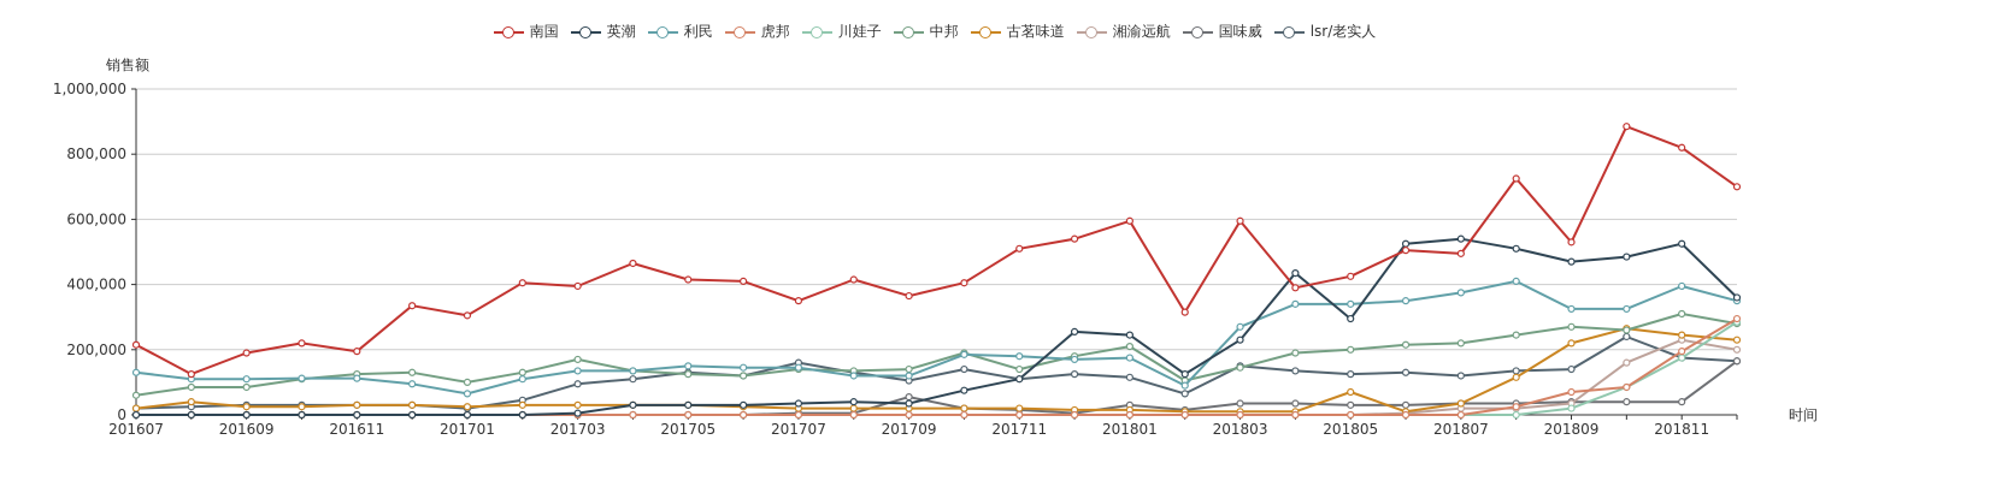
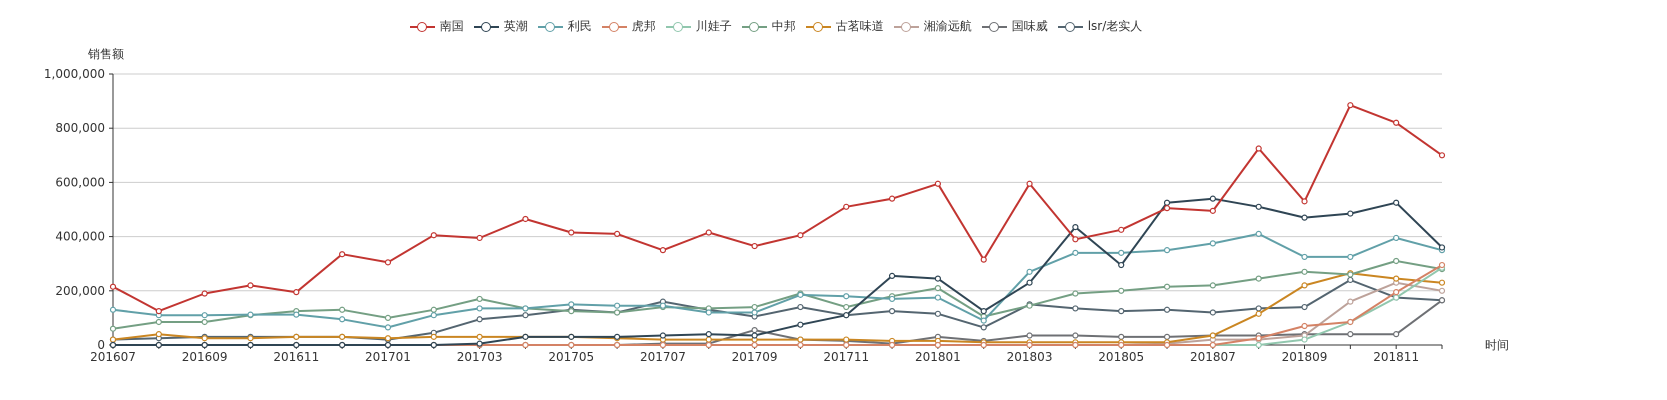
古茗味道/201805: 70000 -> 10000
